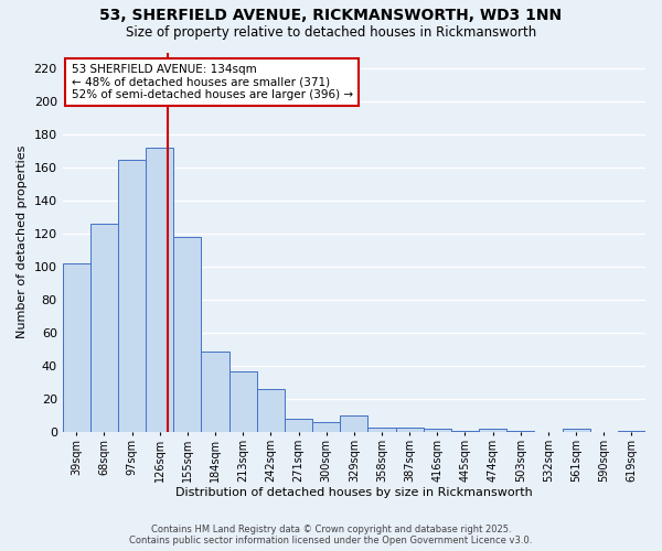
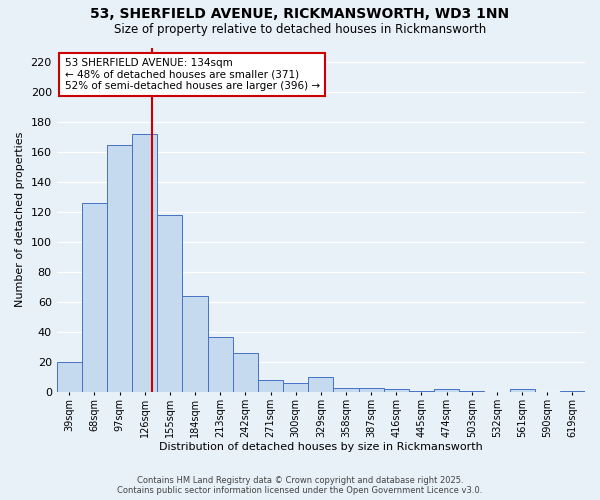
39sqm: 102 -> 20
184sqm: 49 -> 64
